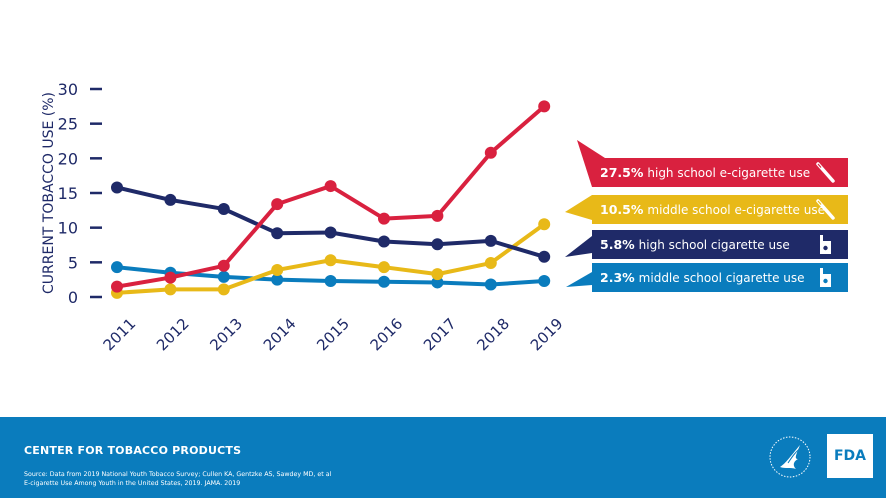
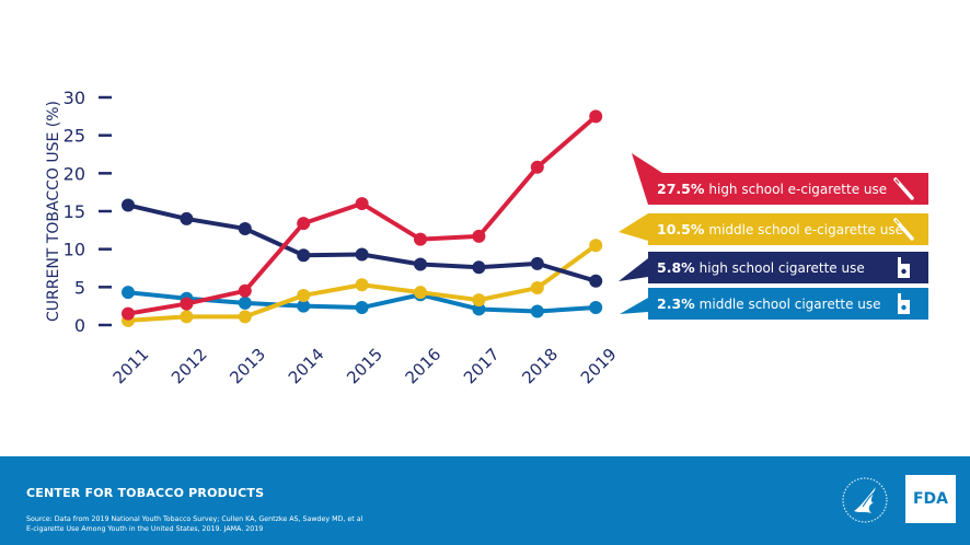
middle school cigarette use/2016: 2 -> 4
